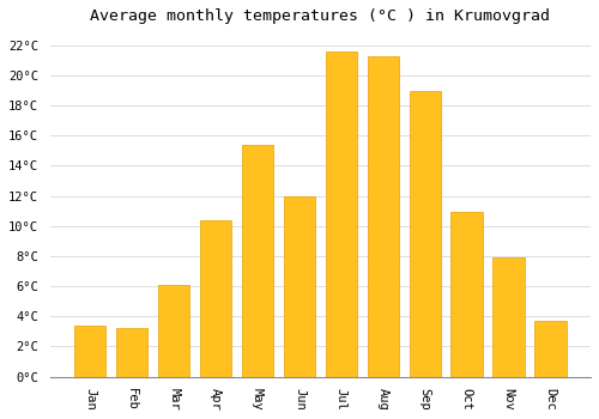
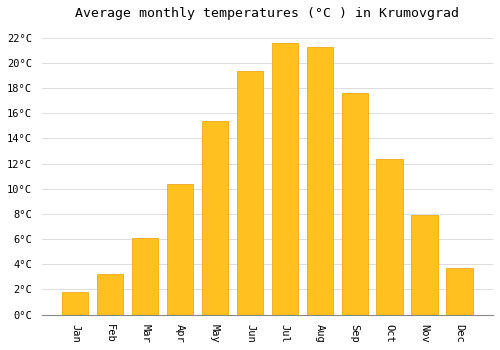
Jan: 3.4°C -> 1.8°C
Jun: 12.0°C -> 19.4°C
Sep: 19.0°C -> 17.6°C
Oct: 10.9°C -> 12.4°C
